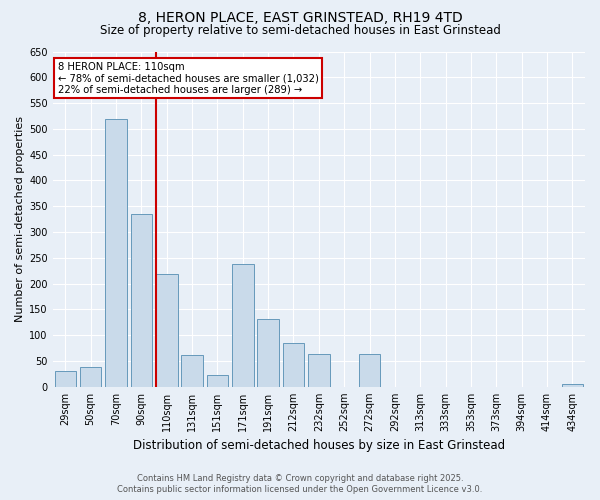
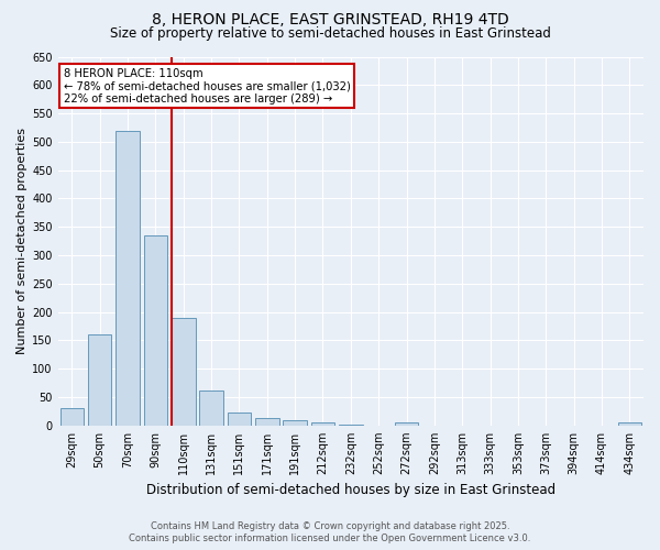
50sqm: 38 -> 160
110sqm: 218 -> 190
171sqm: 238 -> 14
191sqm: 132 -> 10
212sqm: 84 -> 5
232sqm: 64 -> 1
272sqm: 64 -> 5
